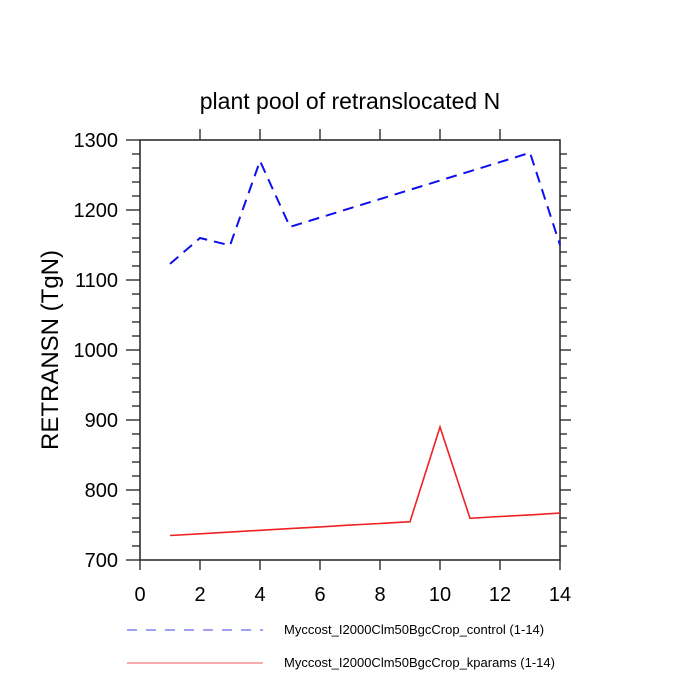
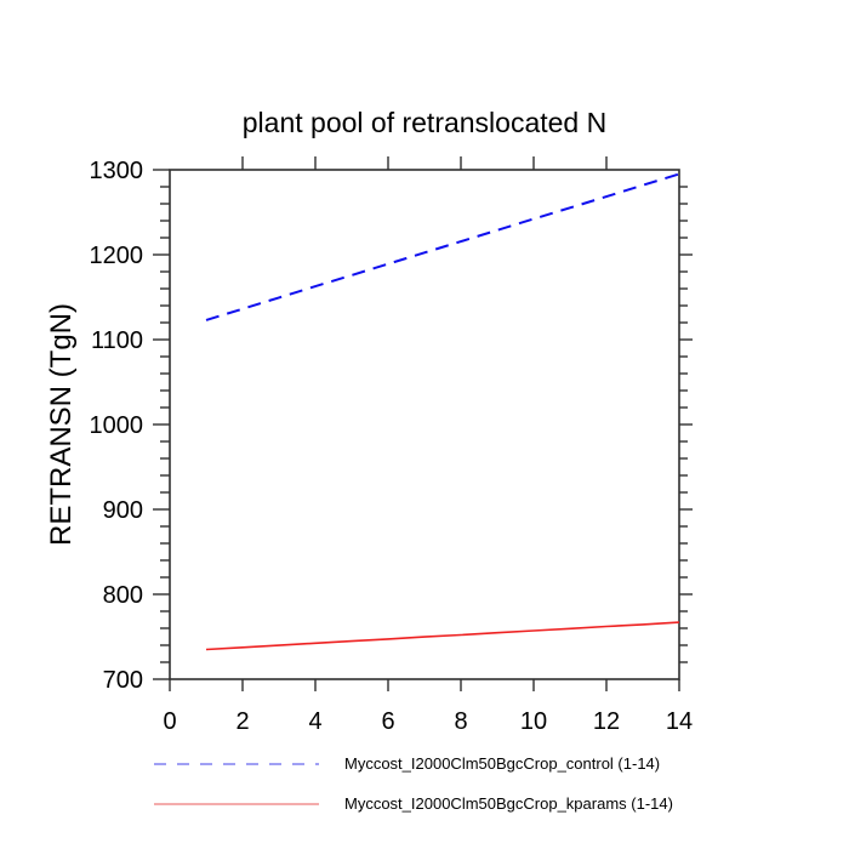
Myccost_I2000Clm50BgcCrop_control (1-14)/2: 1160 -> 1140
Myccost_I2000Clm50BgcCrop_control (1-14)/4: 1270 -> 1160
Myccost_I2000Clm50BgcCrop_kparams (1-14)/10: 890 -> 760
Myccost_I2000Clm50BgcCrop_control (1-14)/14: 1150 -> 1300
